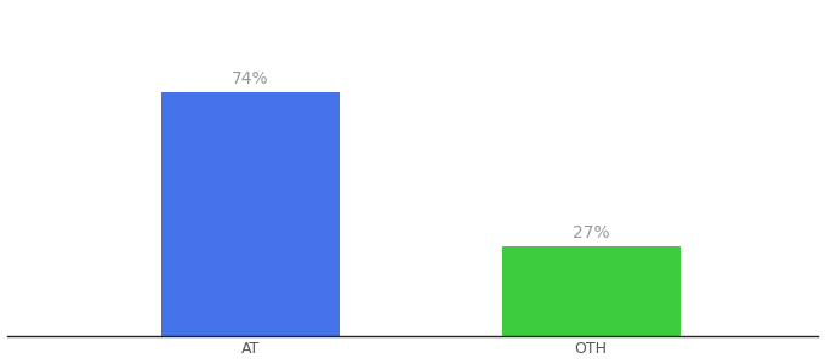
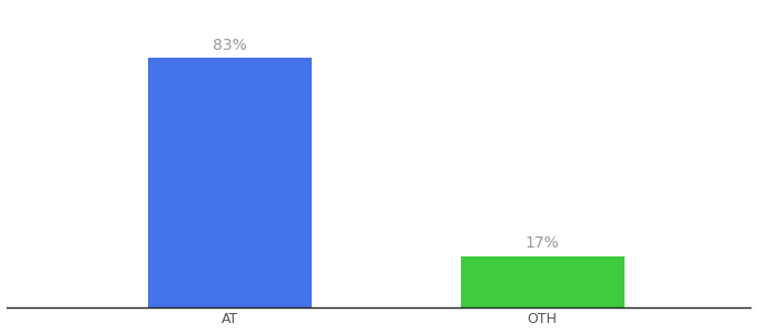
AT: 74% -> 83%
OTH: 27% -> 17%
